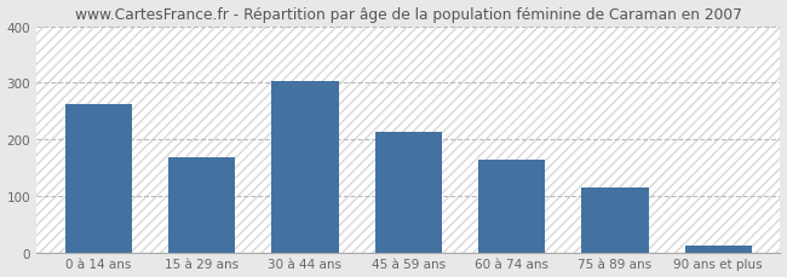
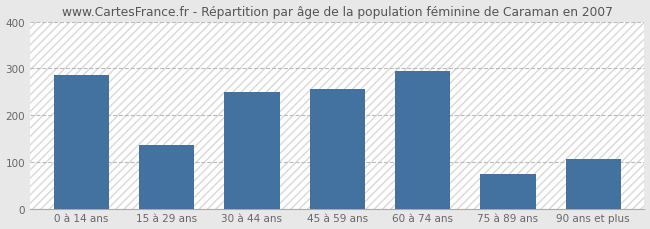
0 à 14 ans: 263 -> 285
15 à 29 ans: 167 -> 135
30 à 44 ans: 302 -> 250
45 à 59 ans: 213 -> 255
60 à 74 ans: 164 -> 295
75 à 89 ans: 114 -> 75
90 ans et plus: 13 -> 105
